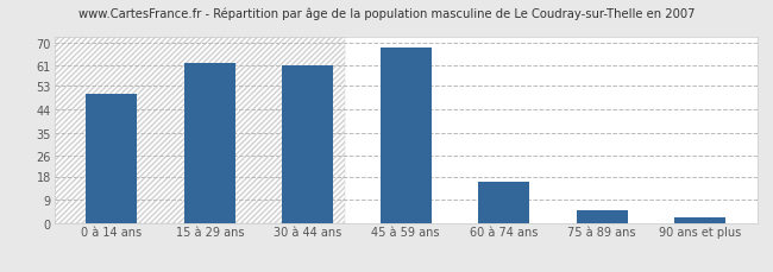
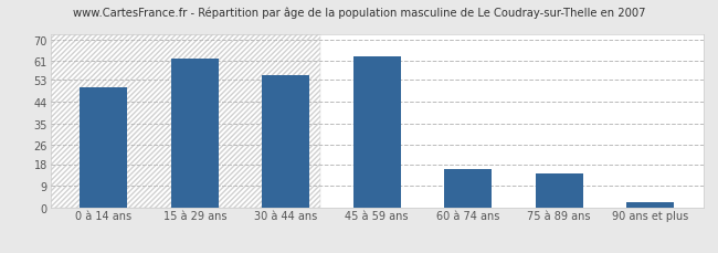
30 à 44 ans: 61 -> 55
45 à 59 ans: 68 -> 63
75 à 89 ans: 5 -> 14
